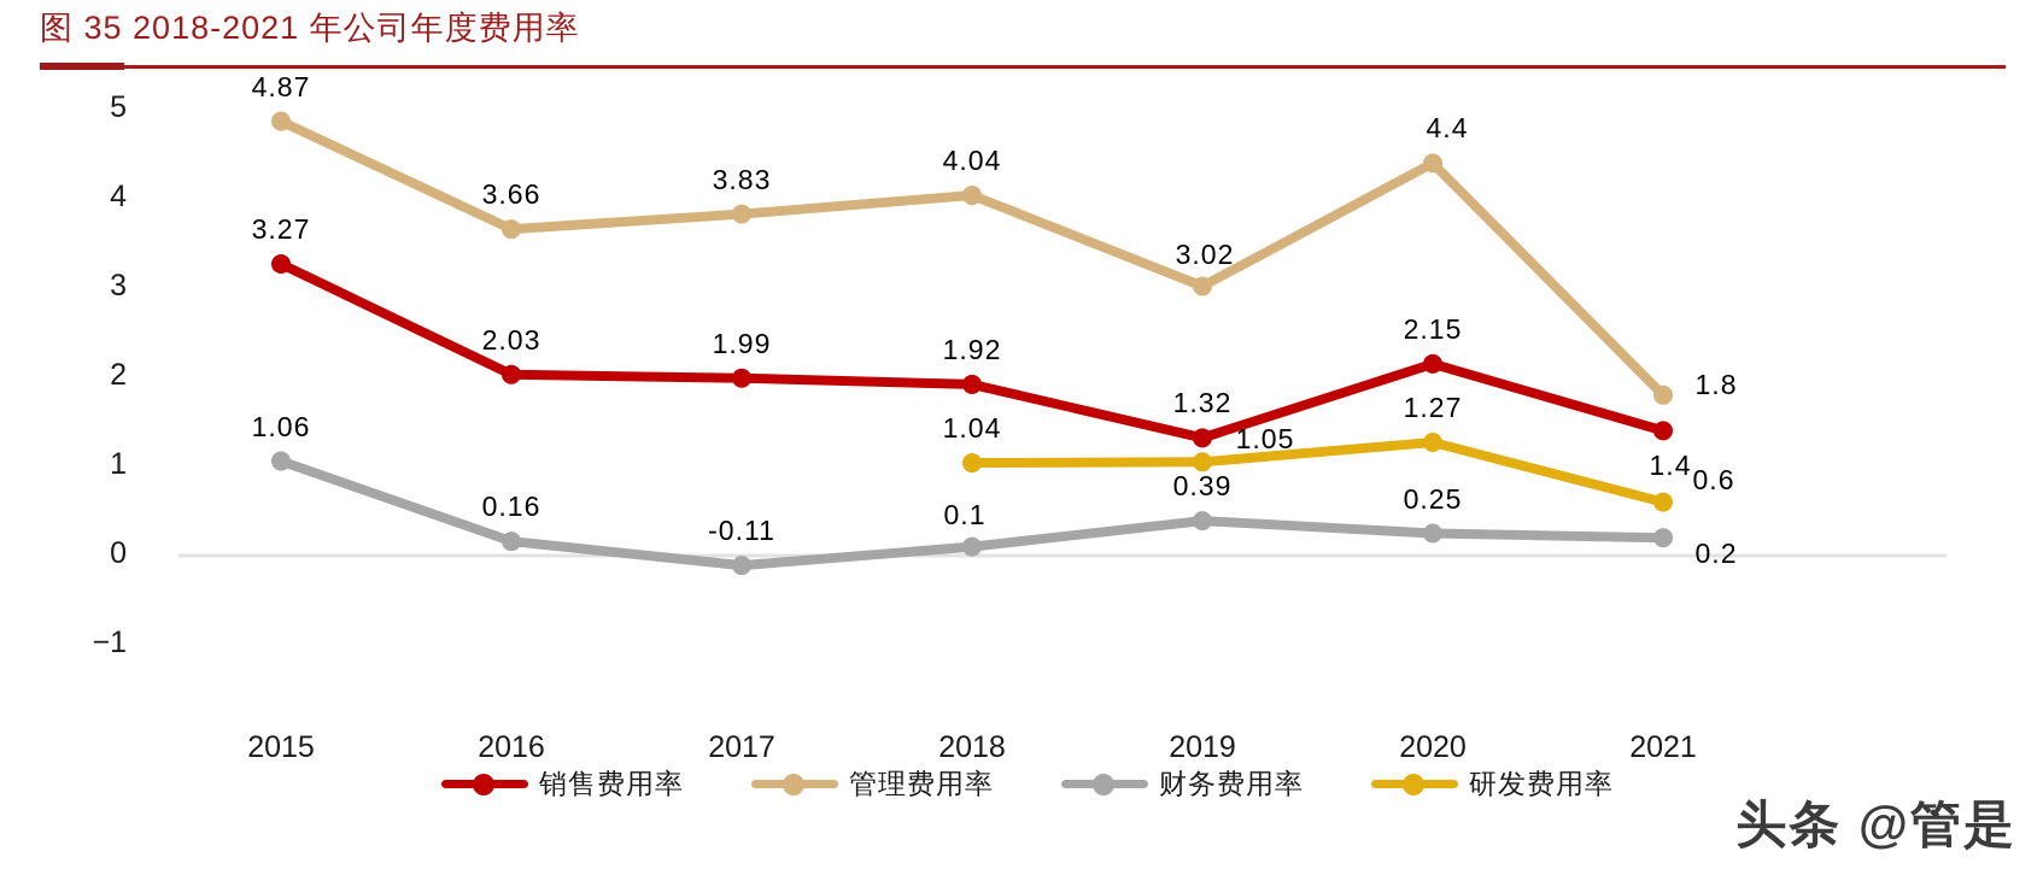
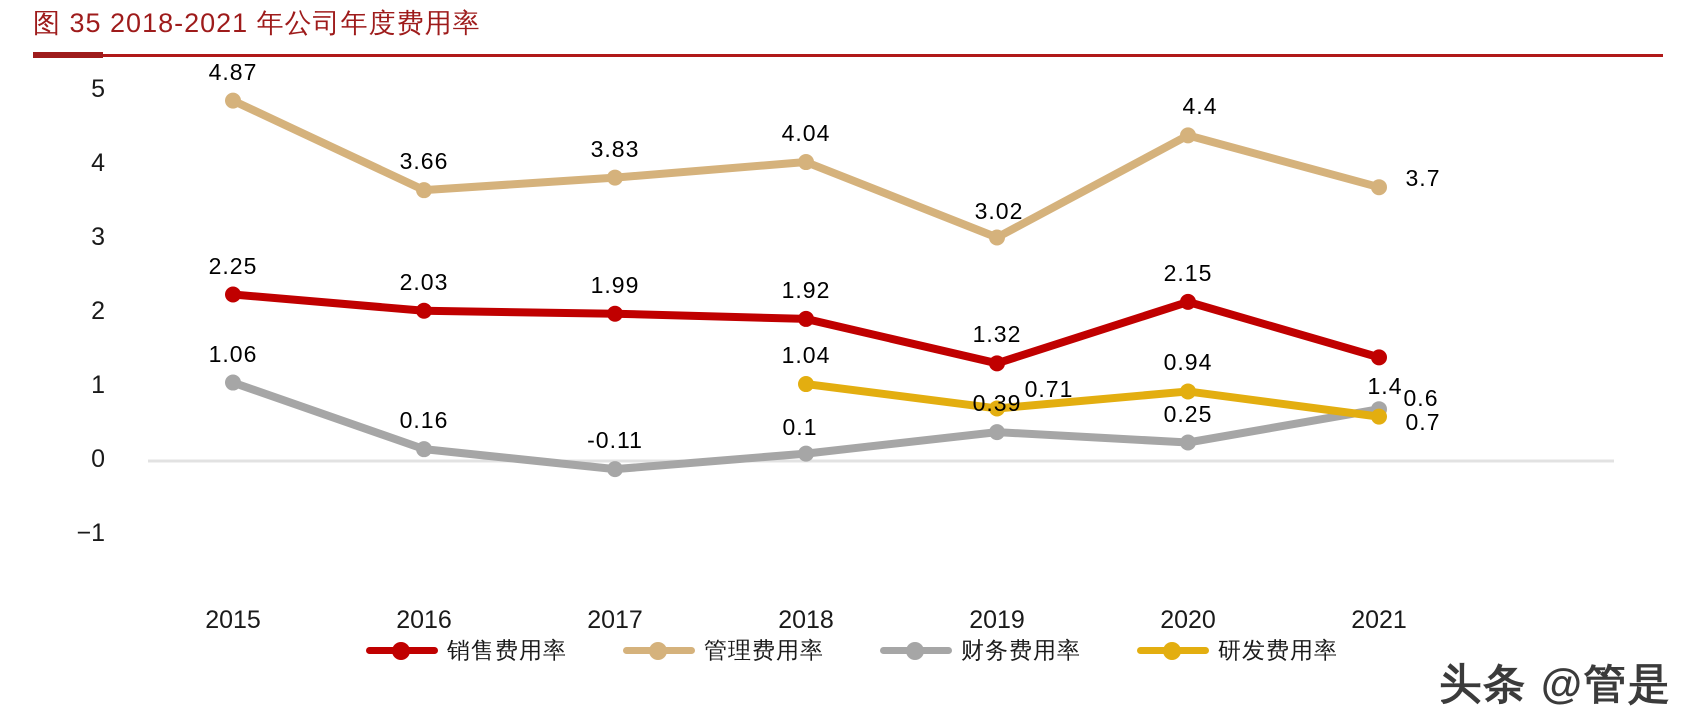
销售费用率/2015: 3.27 -> 2.25
研发费用率/2019: 1.05 -> 0.71
研发费用率/2020: 1.27 -> 0.94
管理费用率/2021: 1.8 -> 3.7
财务费用率/2021: 0.2 -> 0.7
